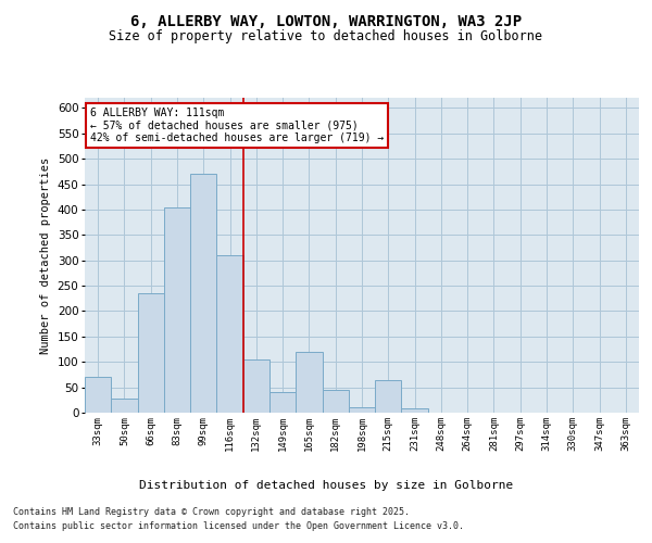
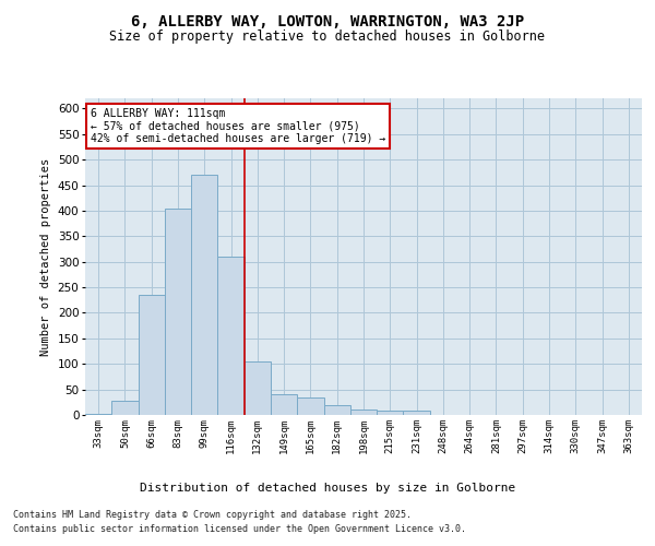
33sqm: 70 -> 2
165sqm: 120 -> 35
182sqm: 45 -> 20
215sqm: 65 -> 8
